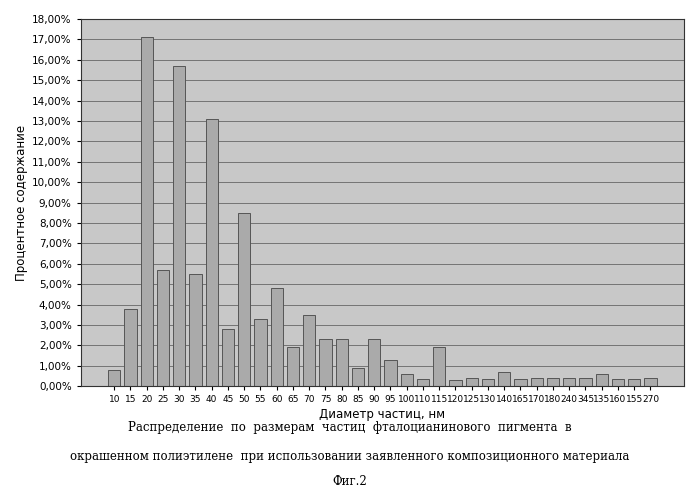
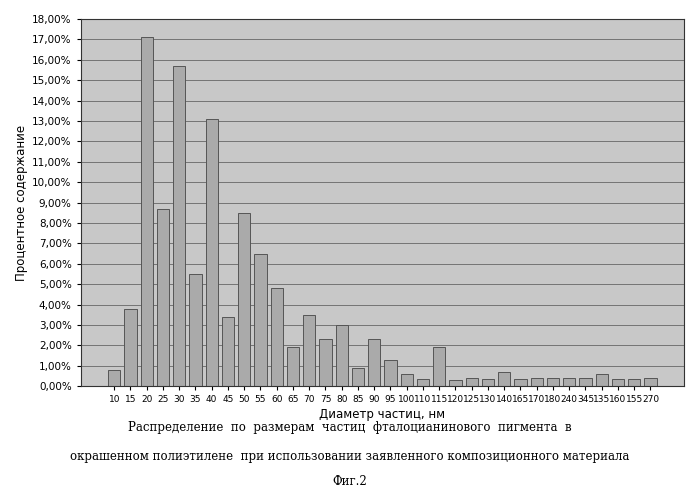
25: 5,70% -> 8,70%
45: 2,80% -> 3,40%
55: 3,30% -> 6,50%
80: 2,30% -> 3,00%
